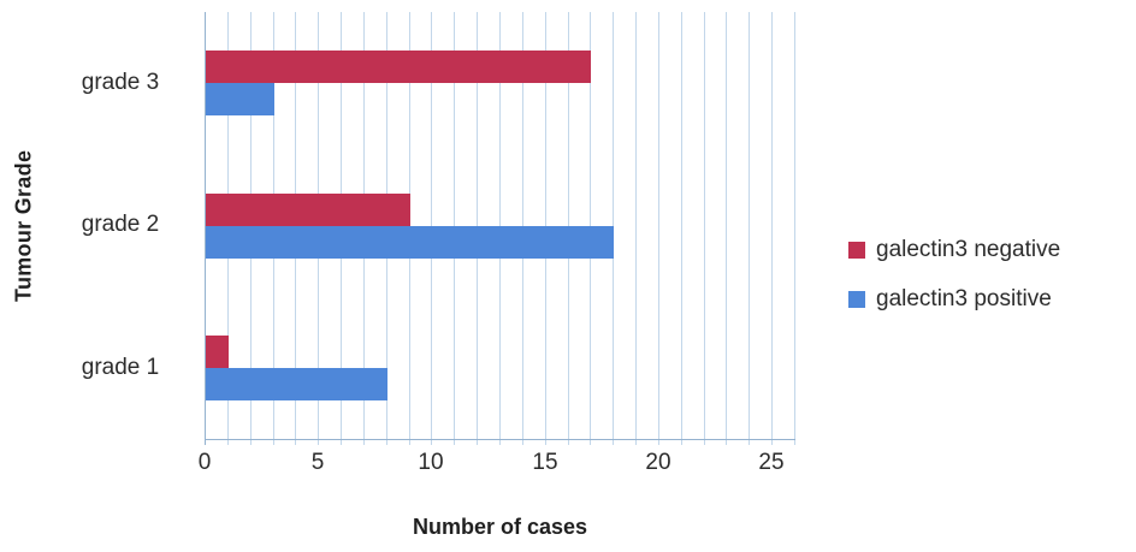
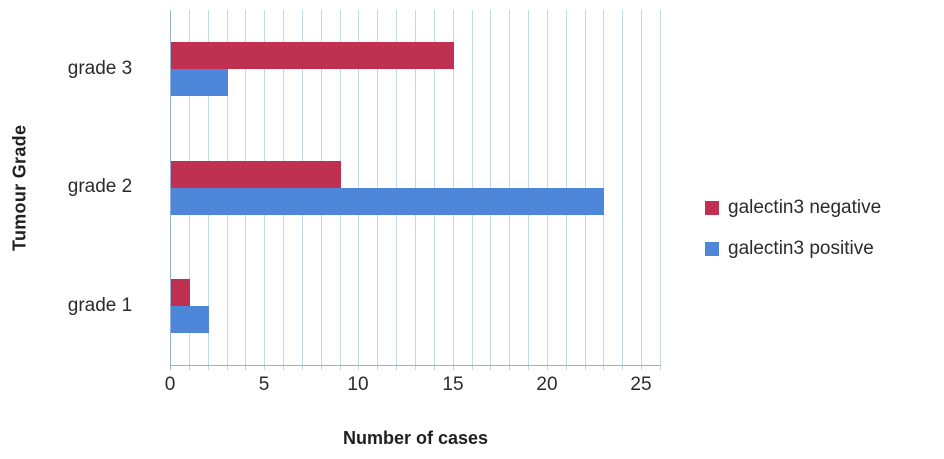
galectin3 negative/grade 3: 17 -> 15
galectin3 positive/grade 2: 18 -> 23
galectin3 positive/grade 1: 8 -> 2
